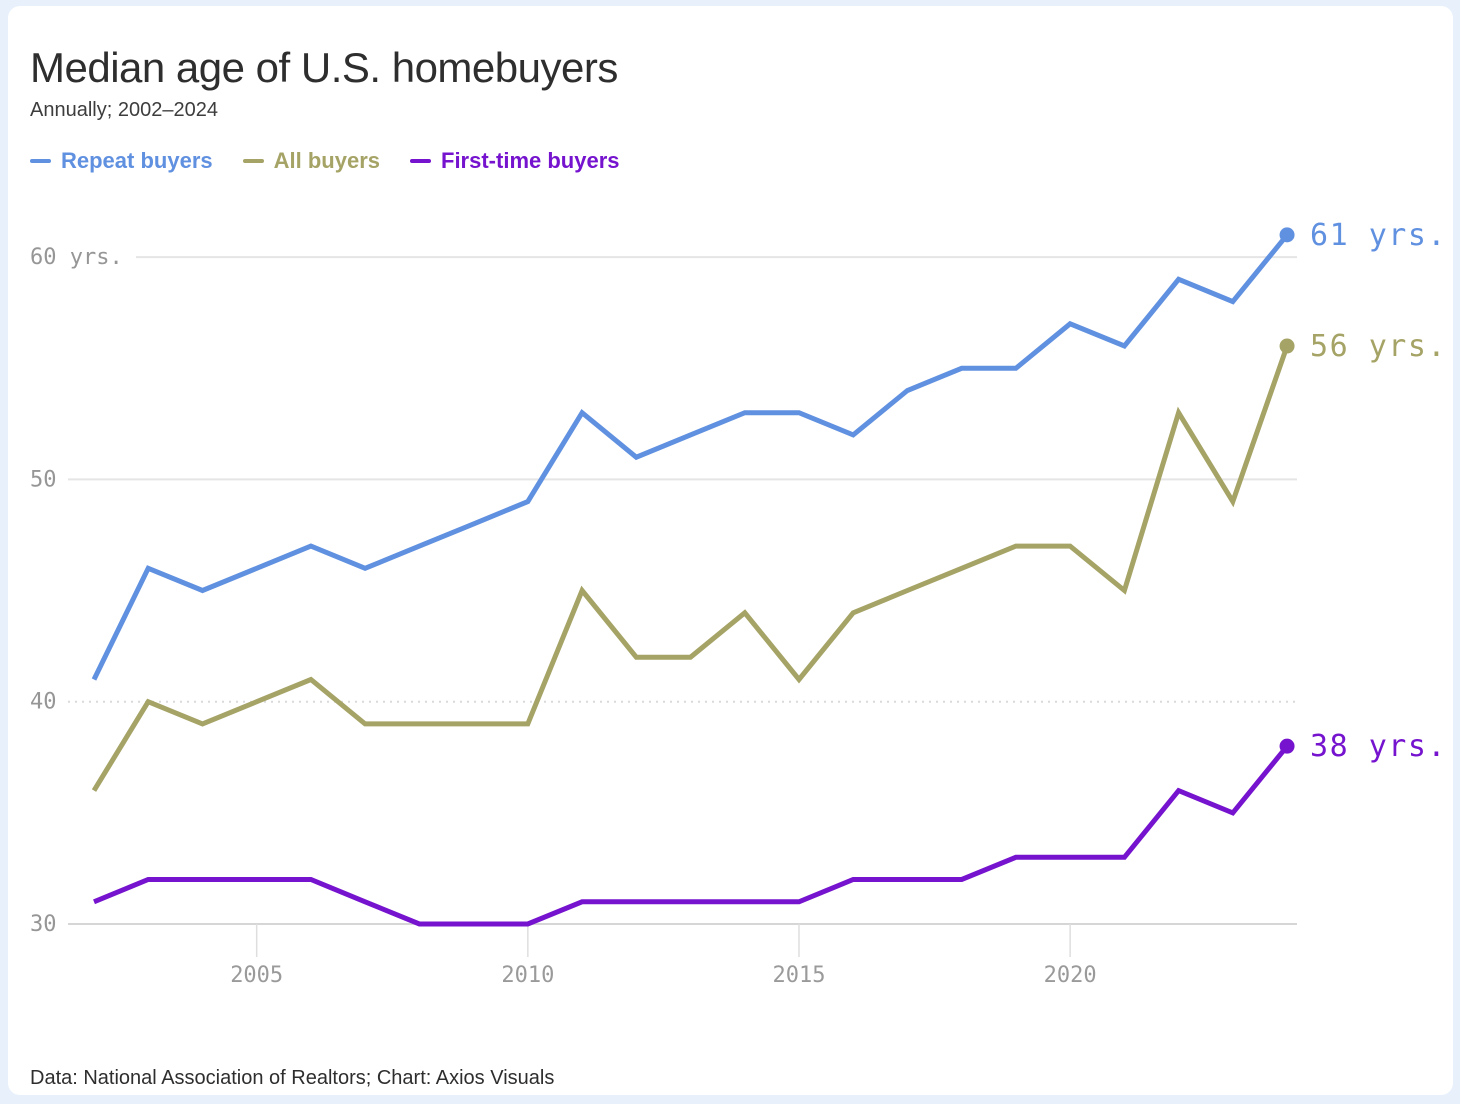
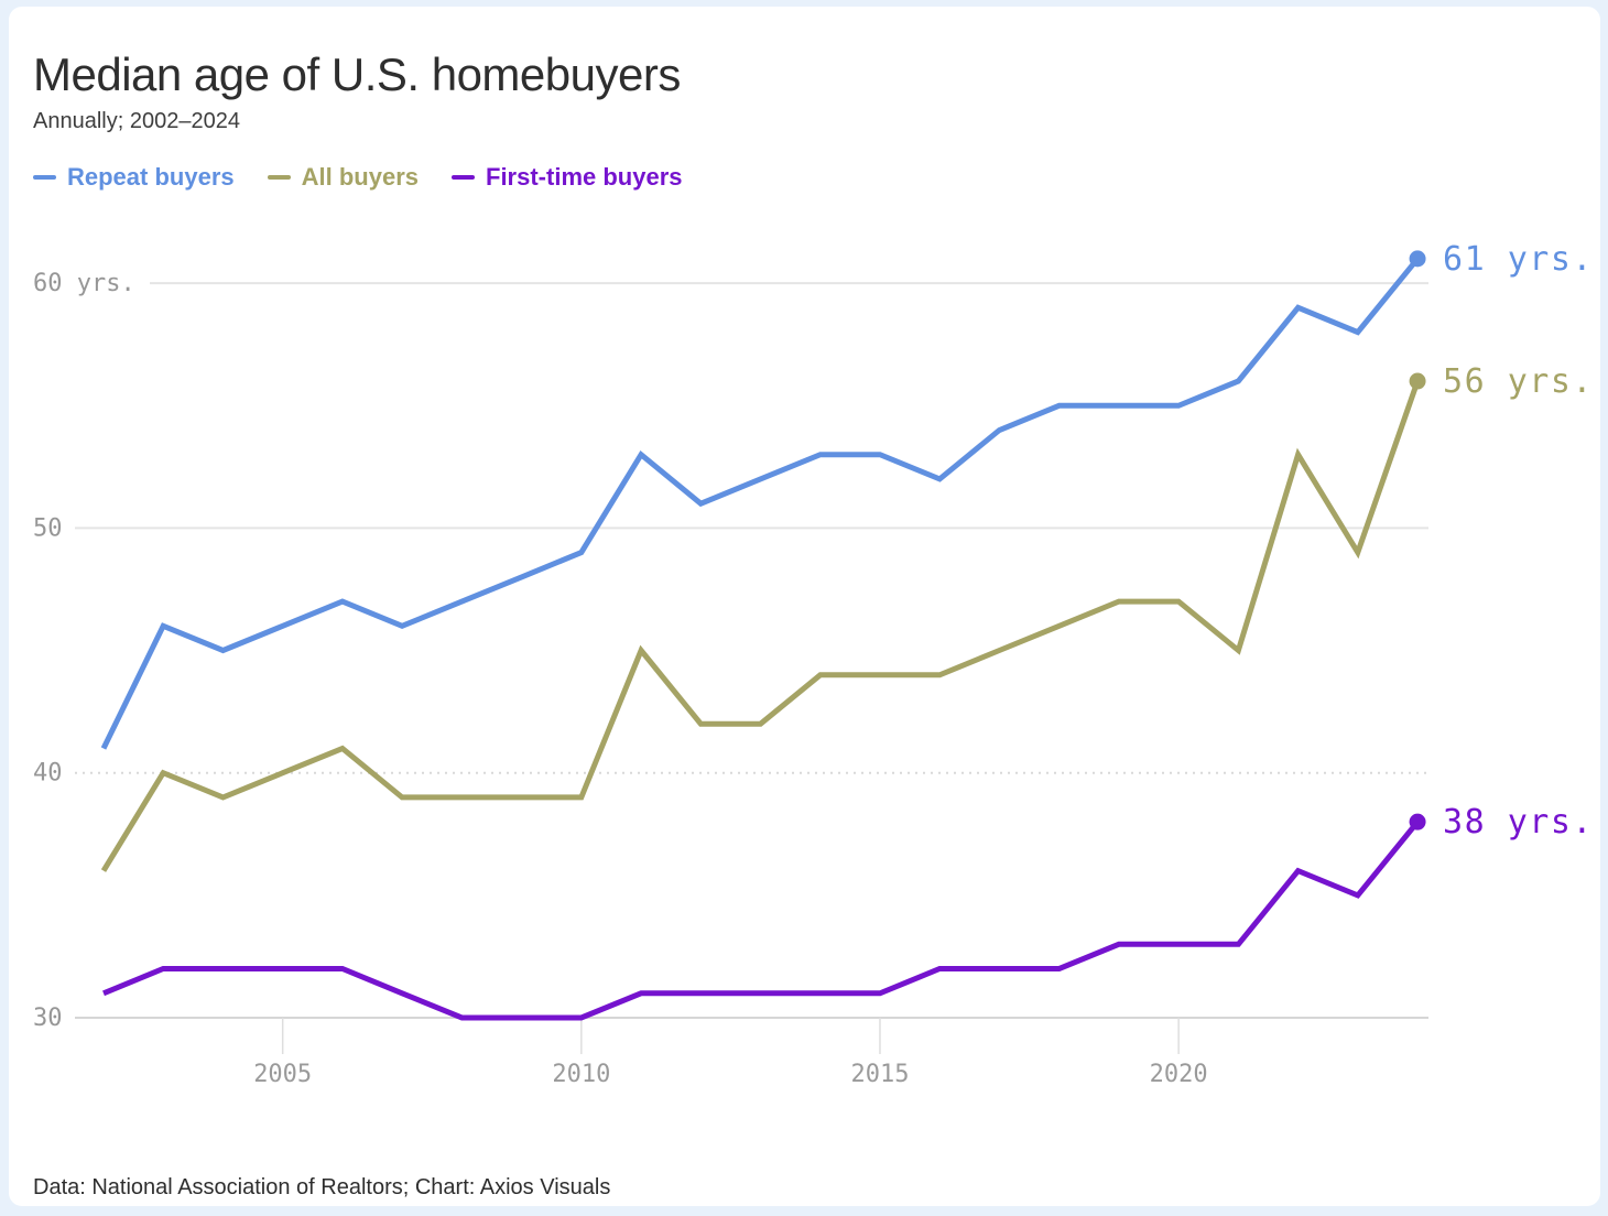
All buyers/2015: 41 -> 44
Repeat buyers/2020: 57 -> 55
